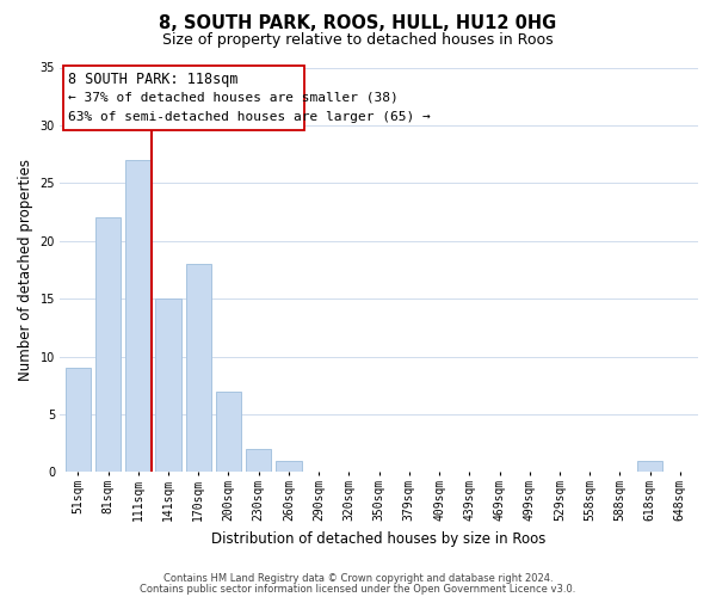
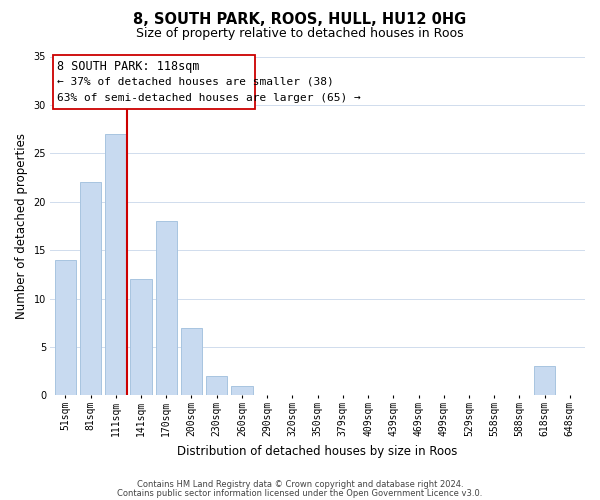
51sqm: 9 -> 14
141sqm: 15 -> 12
618sqm: 1 -> 3
